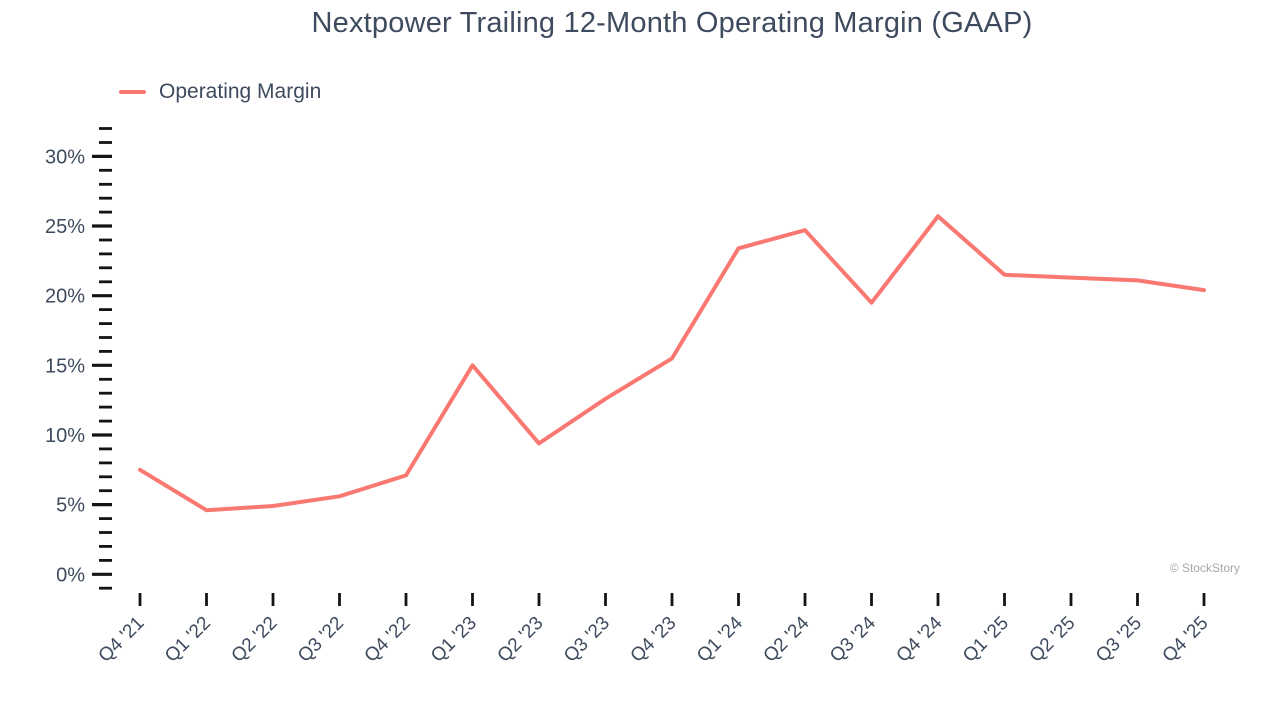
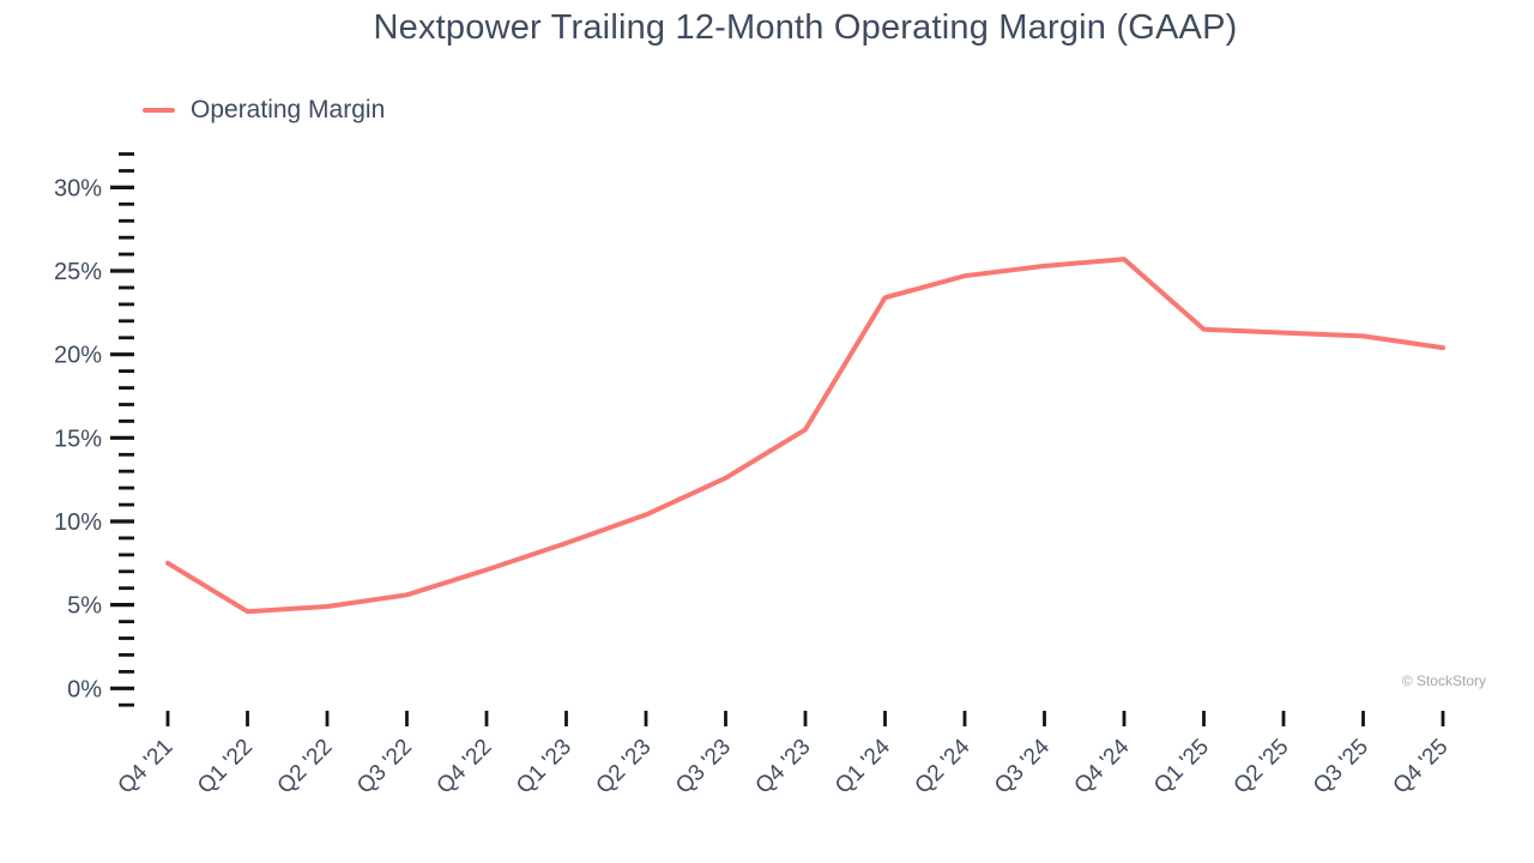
Q1 '23: 15.0% -> 8.7%
Q2 '23: 9.4% -> 10.4%
Q3 '24: 19.5% -> 25.3%
